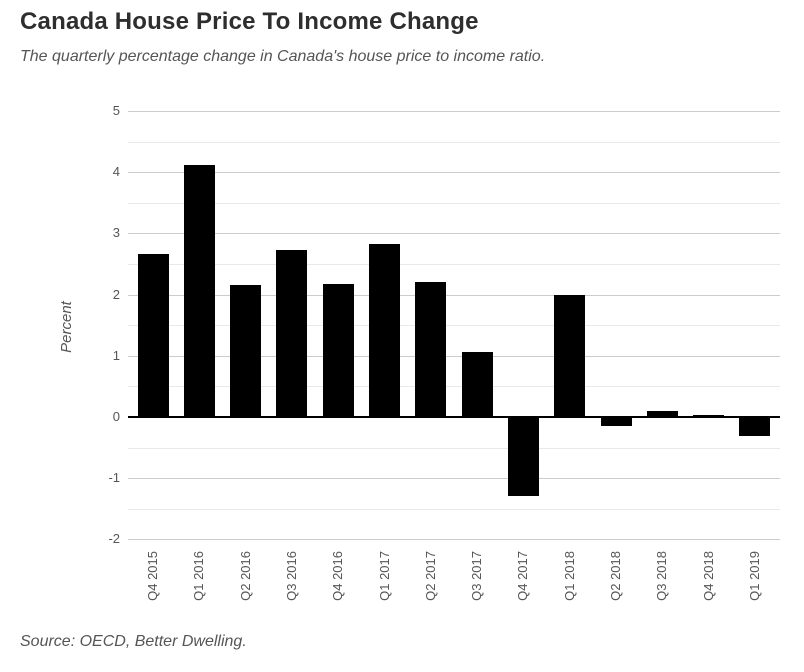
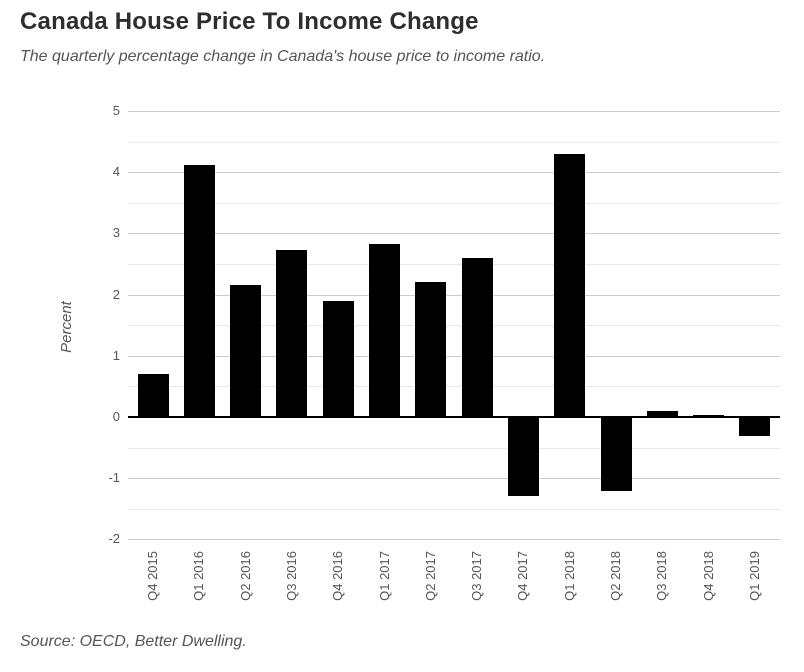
Q4 2015: 2.7 -> 0.7
Q4 2016: 2.2 -> 1.9
Q3 2017: 1.1 -> 2.6
Q1 2018: 2.0 -> 4.3
Q2 2018: -0.1 -> -1.2
